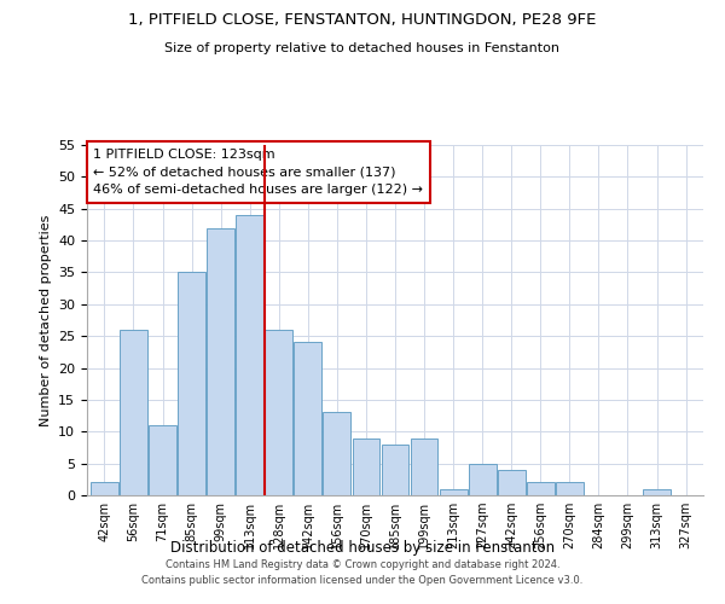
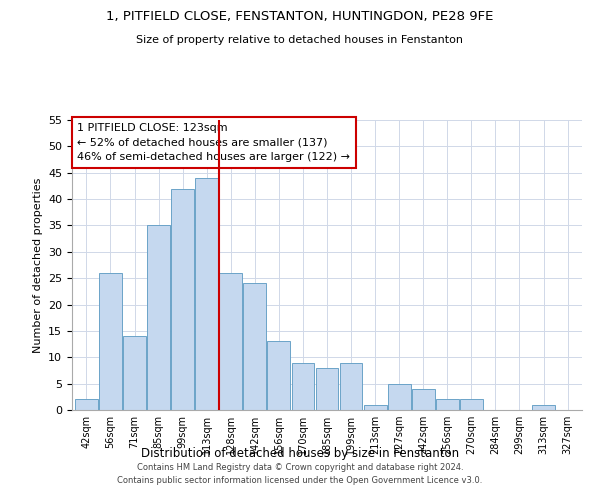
71sqm: 11 -> 14
